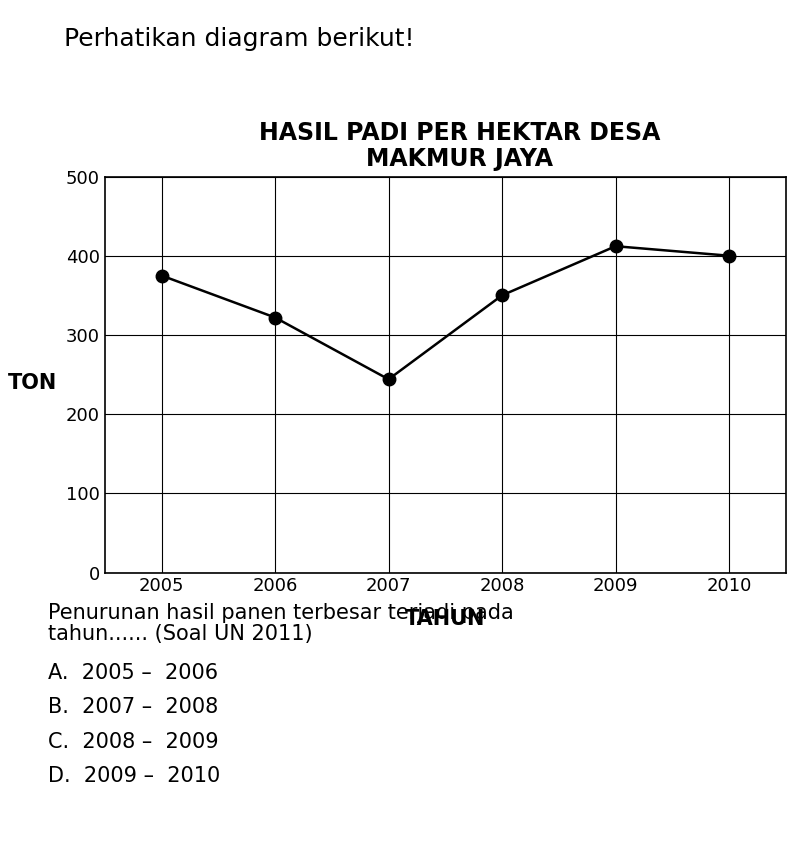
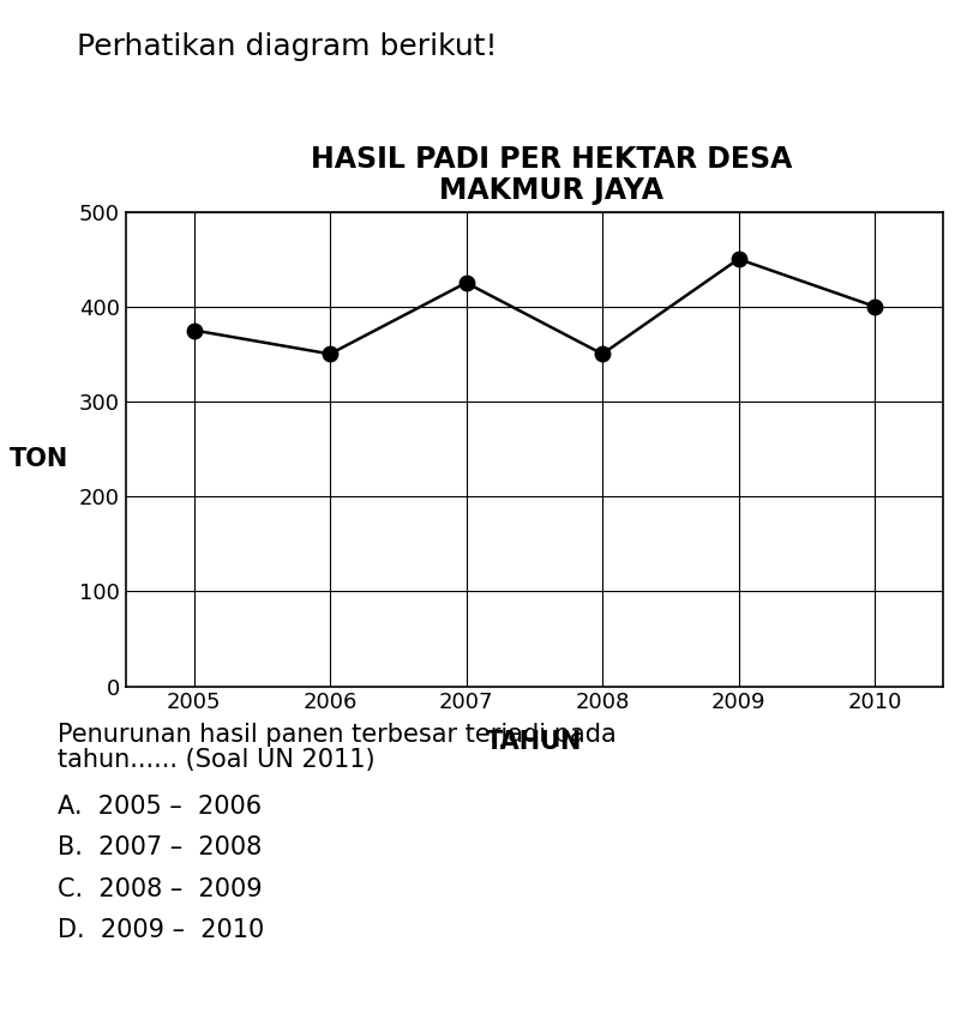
2006: 322 -> 350
2007: 244 -> 425
2009: 412 -> 450
